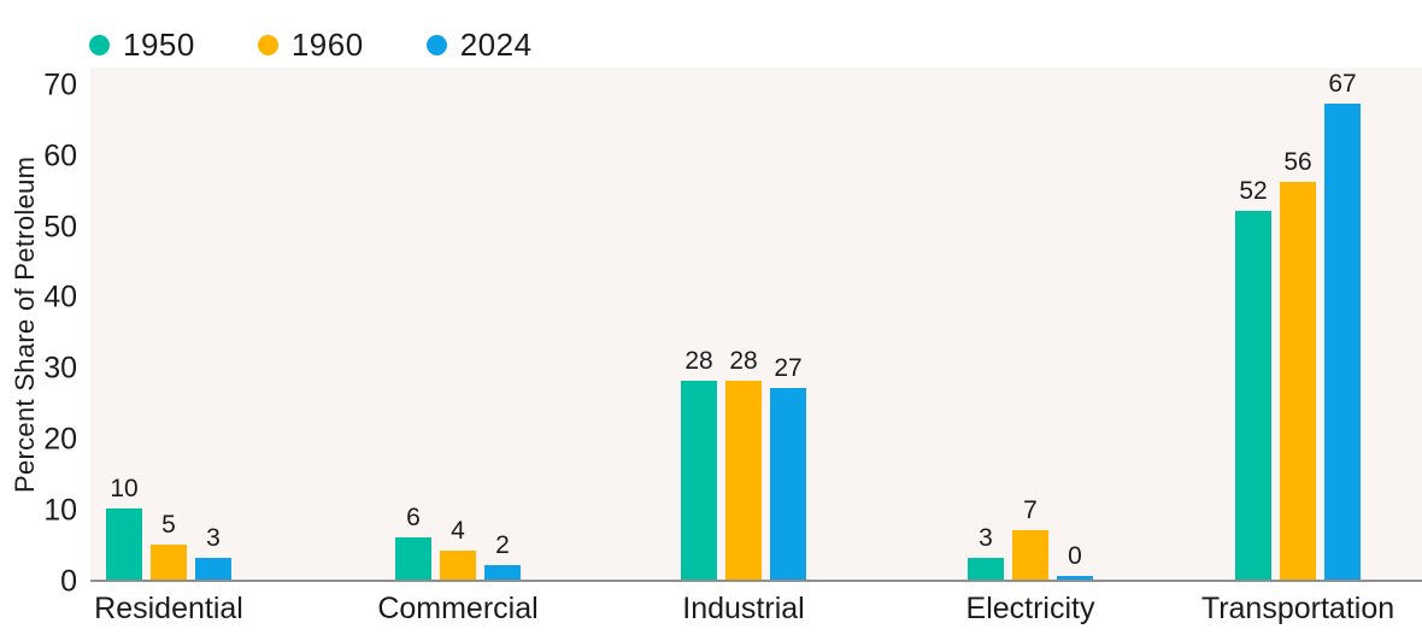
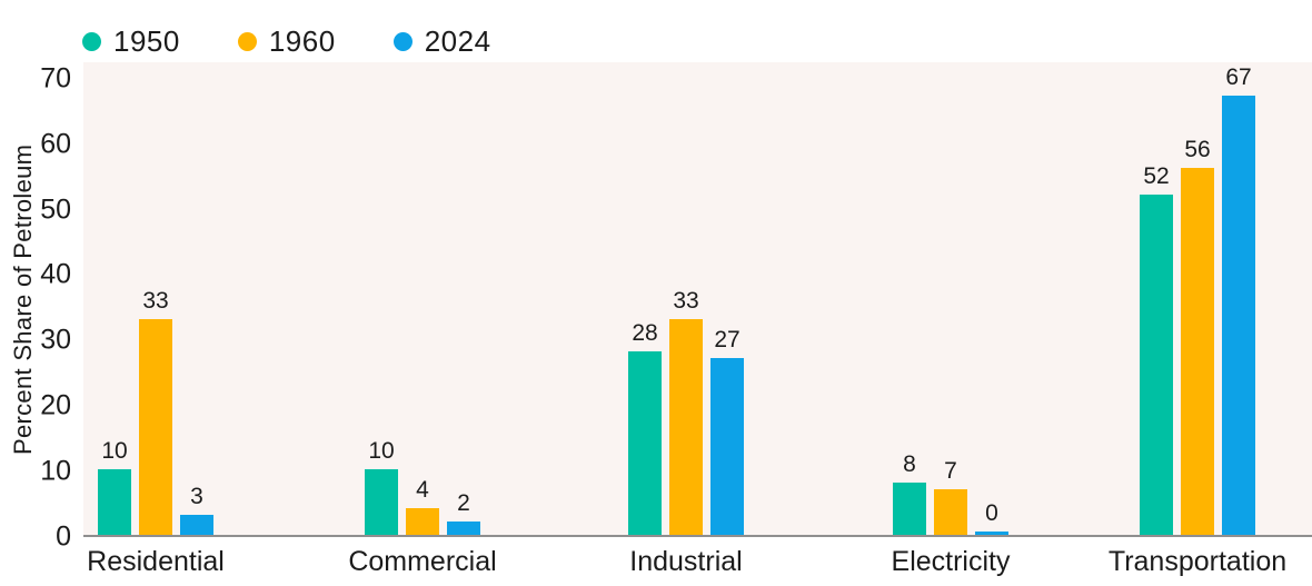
1960/Residential: 5 -> 33
1950/Commercial: 6 -> 10
1960/Industrial: 28 -> 33
1950/Electricity: 3 -> 8
